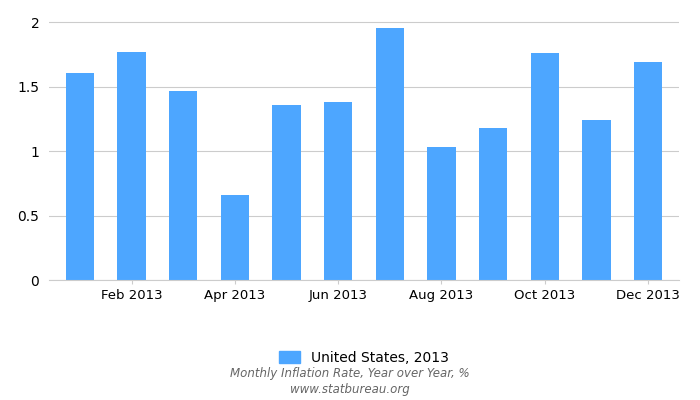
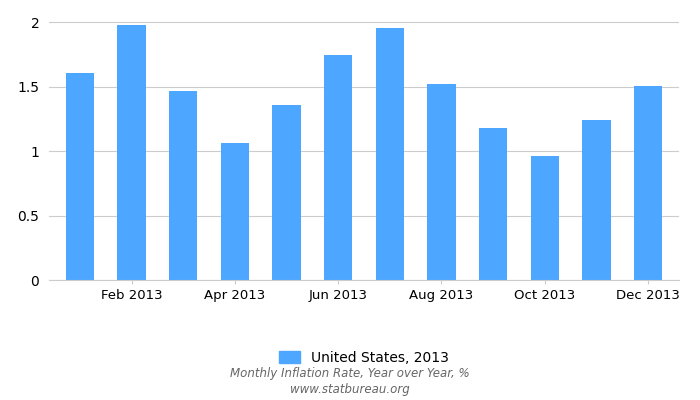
Feb 2013: 1.77 -> 1.98
Apr 2013: 0.66 -> 1.06
Jun 2013: 1.38 -> 1.75
Aug 2013: 1.03 -> 1.52
Oct 2013: 1.76 -> 0.96
Dec 2013: 1.69 -> 1.51
